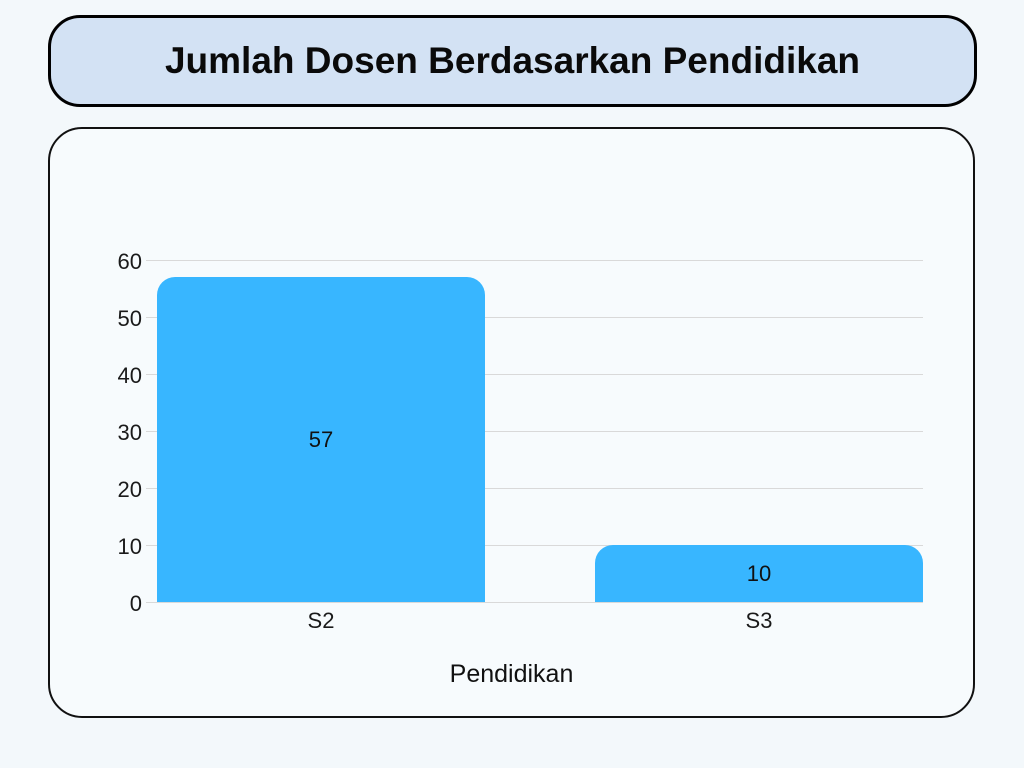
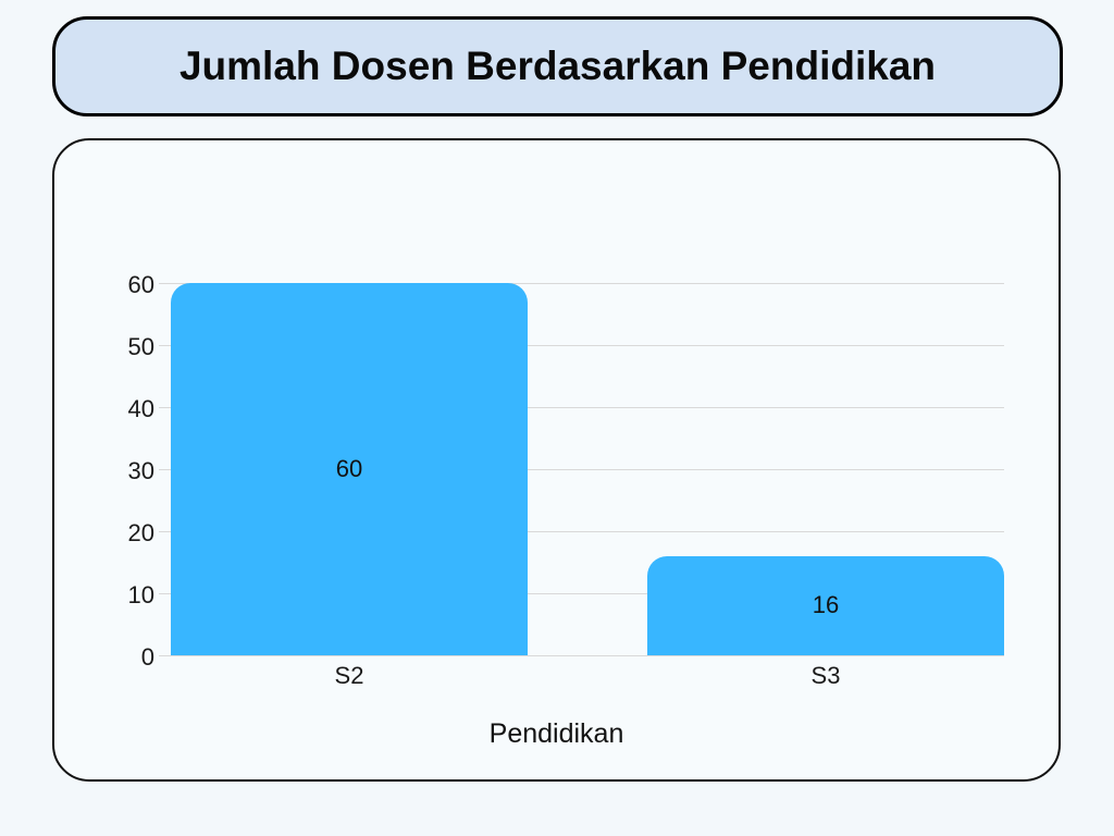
S2: 57 -> 60
S3: 10 -> 16
